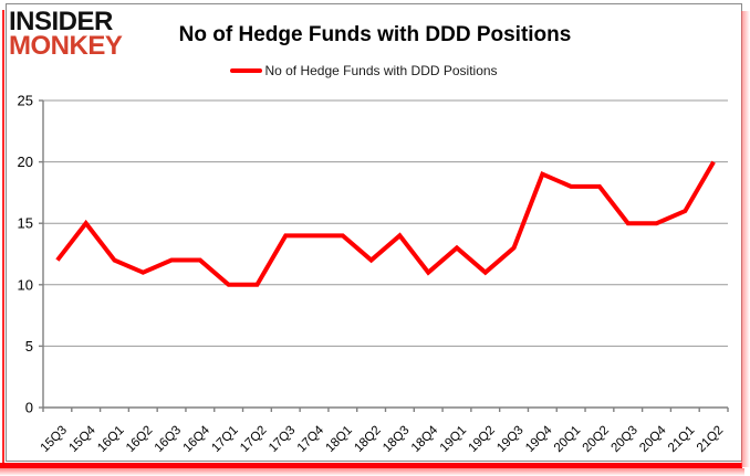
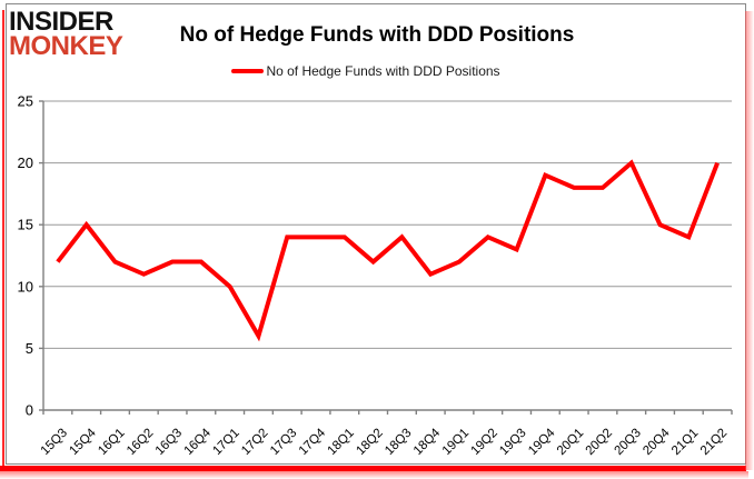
17Q2: 10 -> 6
19Q1: 13 -> 12
19Q2: 11 -> 14
20Q3: 15 -> 20
21Q1: 16 -> 14
